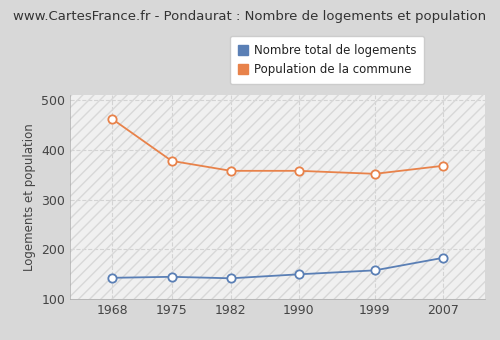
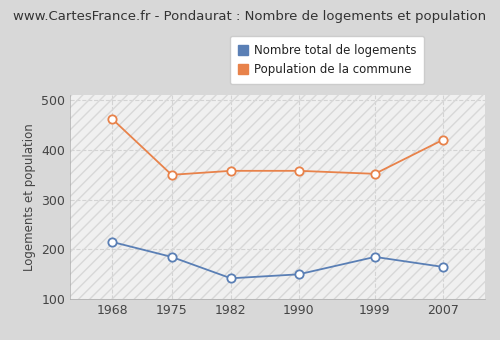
Nombre total de logements/1968: 143 -> 215
Nombre total de logements/1975: 145 -> 185
Population de la commune/1975: 378 -> 350
Nombre total de logements/1999: 158 -> 185
Nombre total de logements/2007: 183 -> 165
Population de la commune/2007: 368 -> 420
